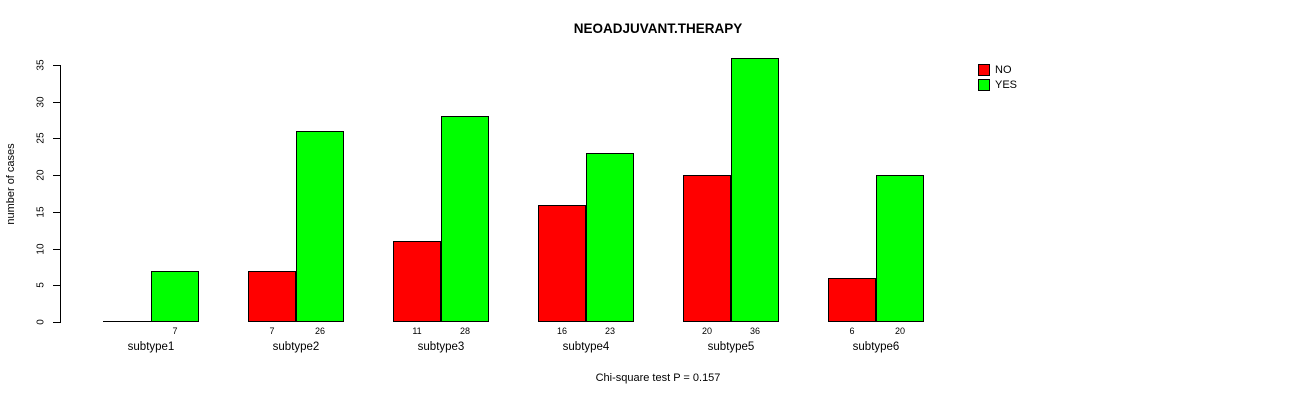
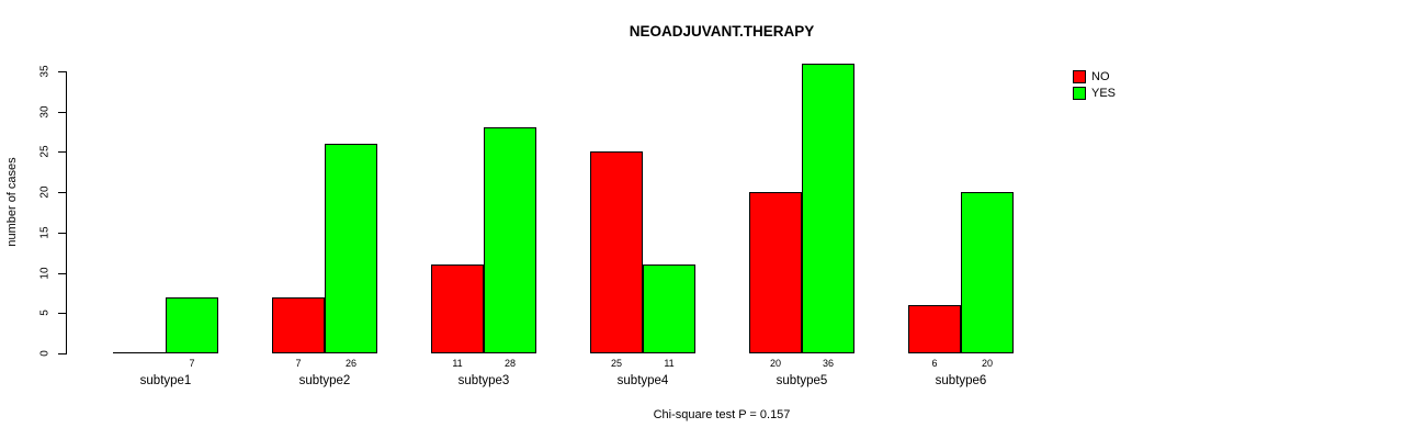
NO/subtype4: 16 -> 25
YES/subtype4: 23 -> 11
